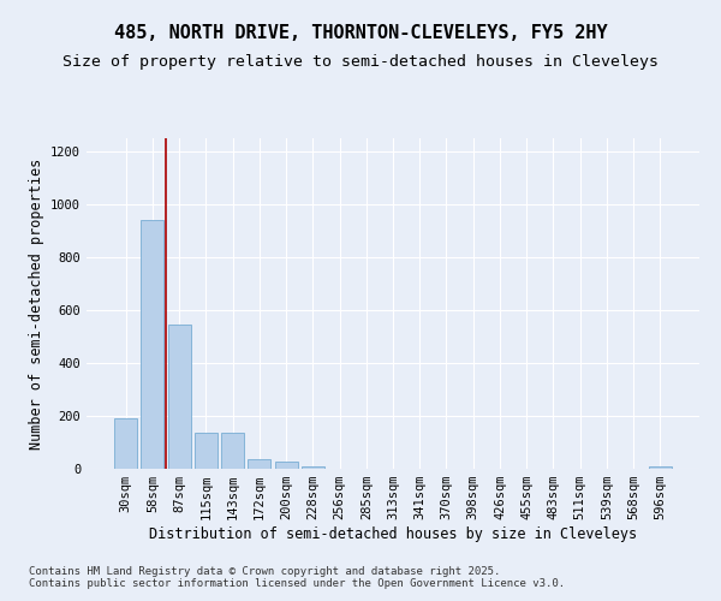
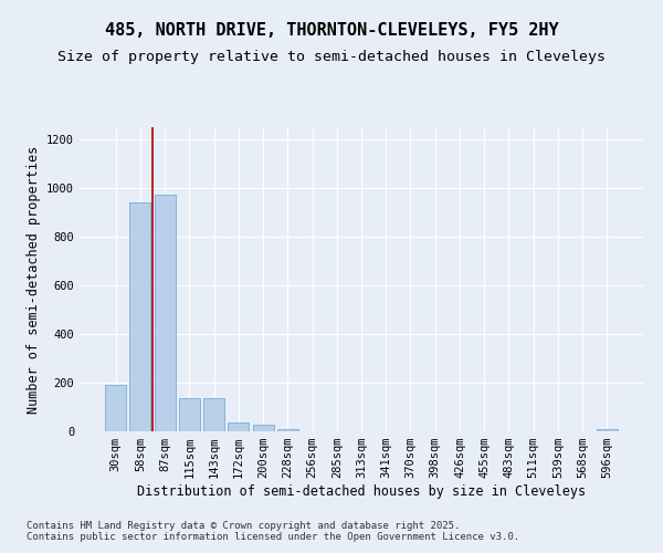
87sqm: 545 -> 975
